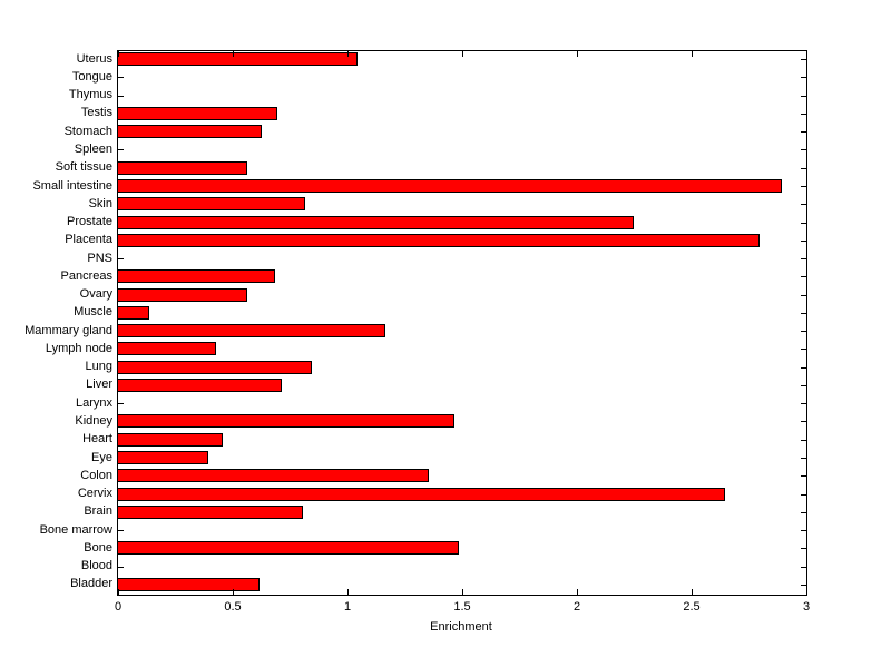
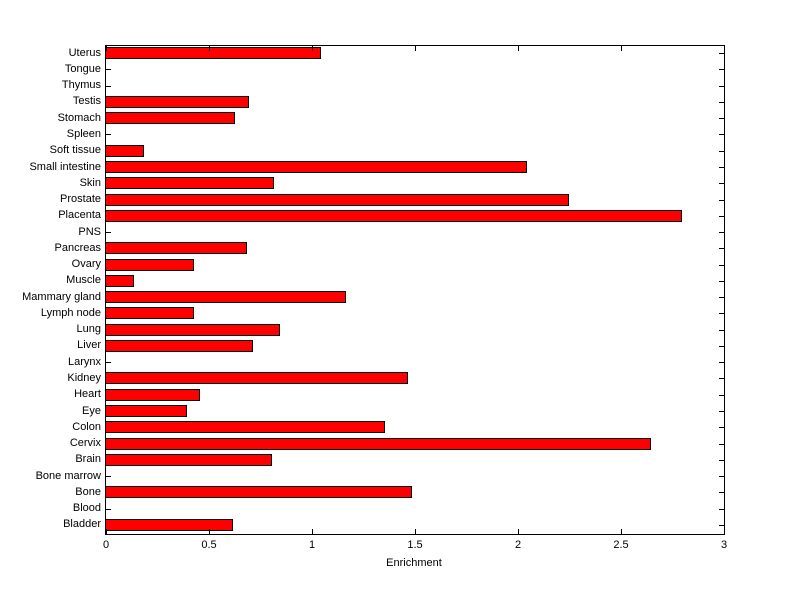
Soft tissue: 0.57 -> 0.19
Small intestine: 2.90 -> 2.05
Ovary: 0.57 -> 0.43
